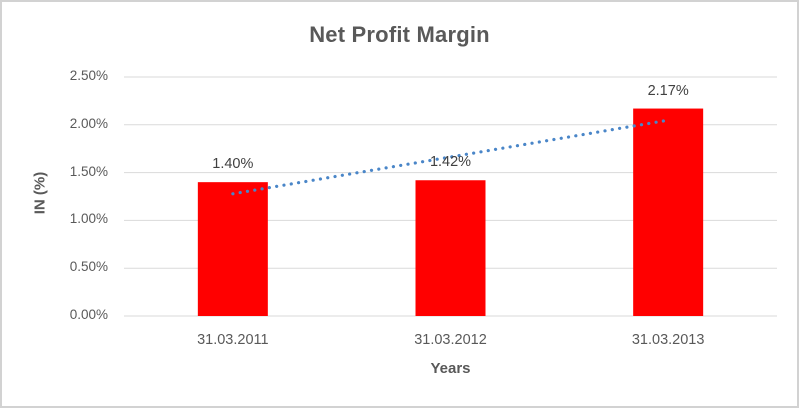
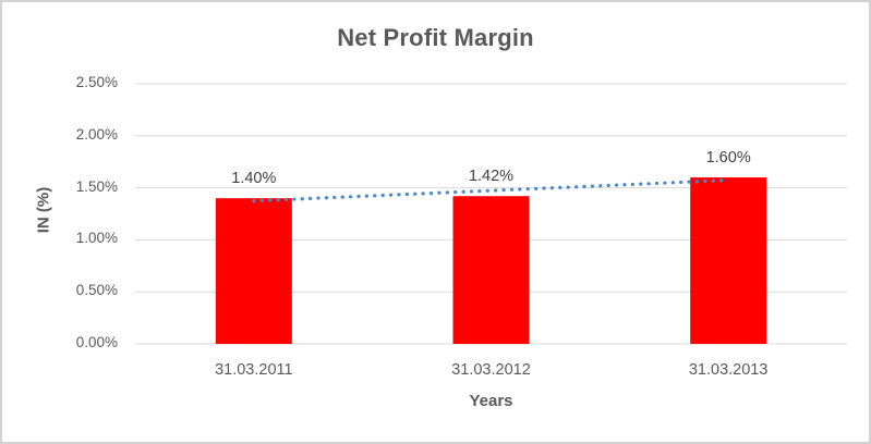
31.03.2013: 2.17% -> 1.60%
